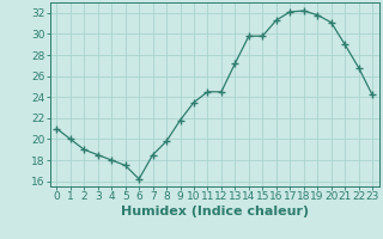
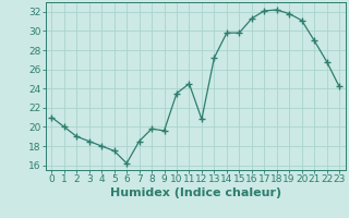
9: 21.8 -> 19.6
12: 24.5 -> 20.8
